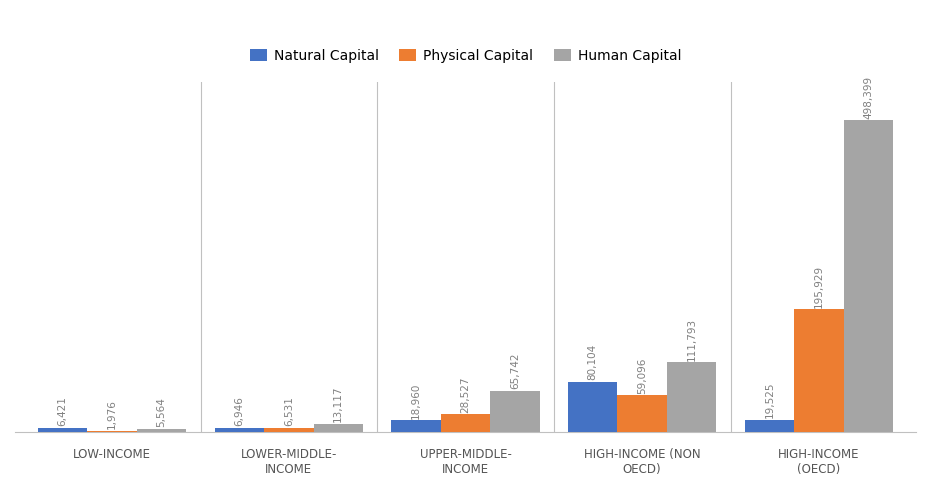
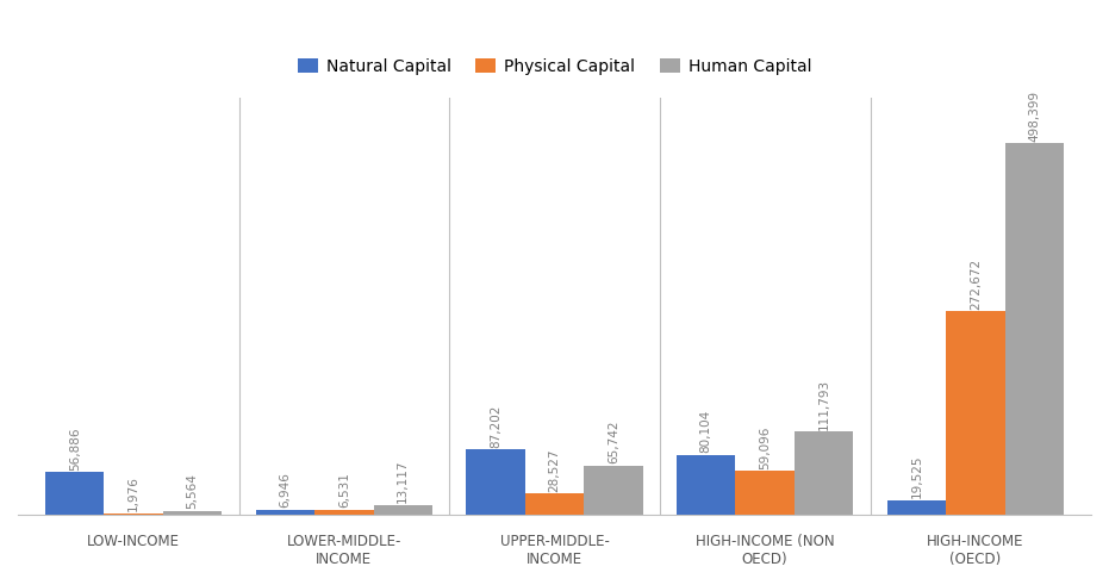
Natural Capital/LOW-INCOME: 6,421 -> 56,886
Natural Capital/UPPER-MIDDLE- INCOME: 18,960 -> 87,202
Physical Capital/HIGH-INCOME (OECD): 195,929 -> 272,672
